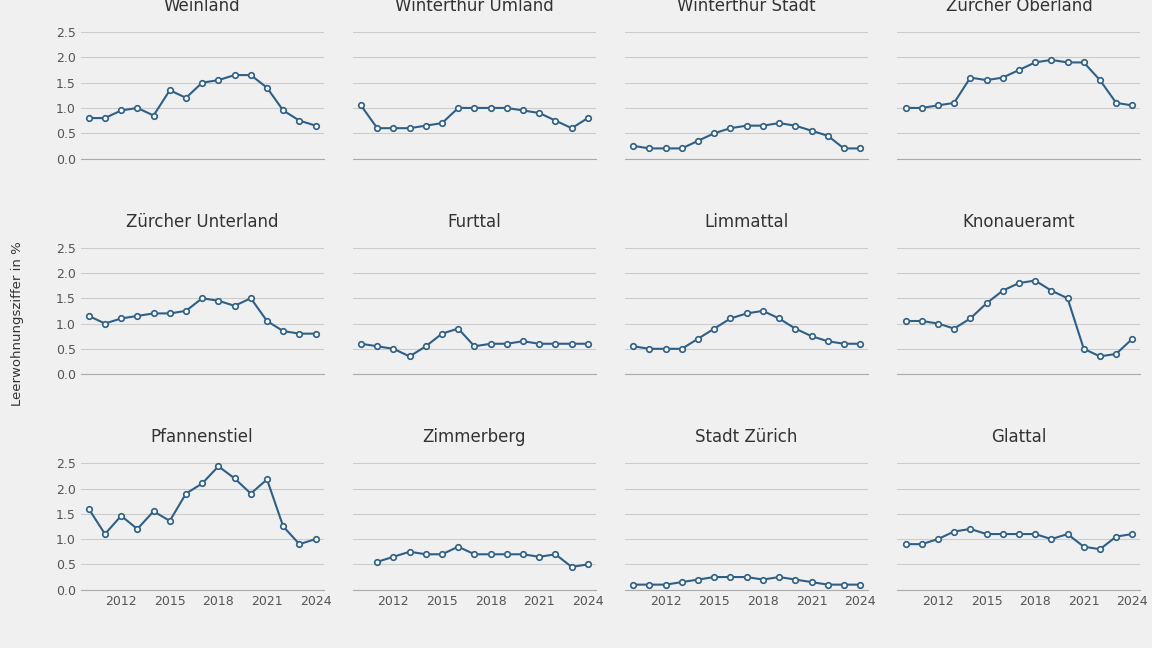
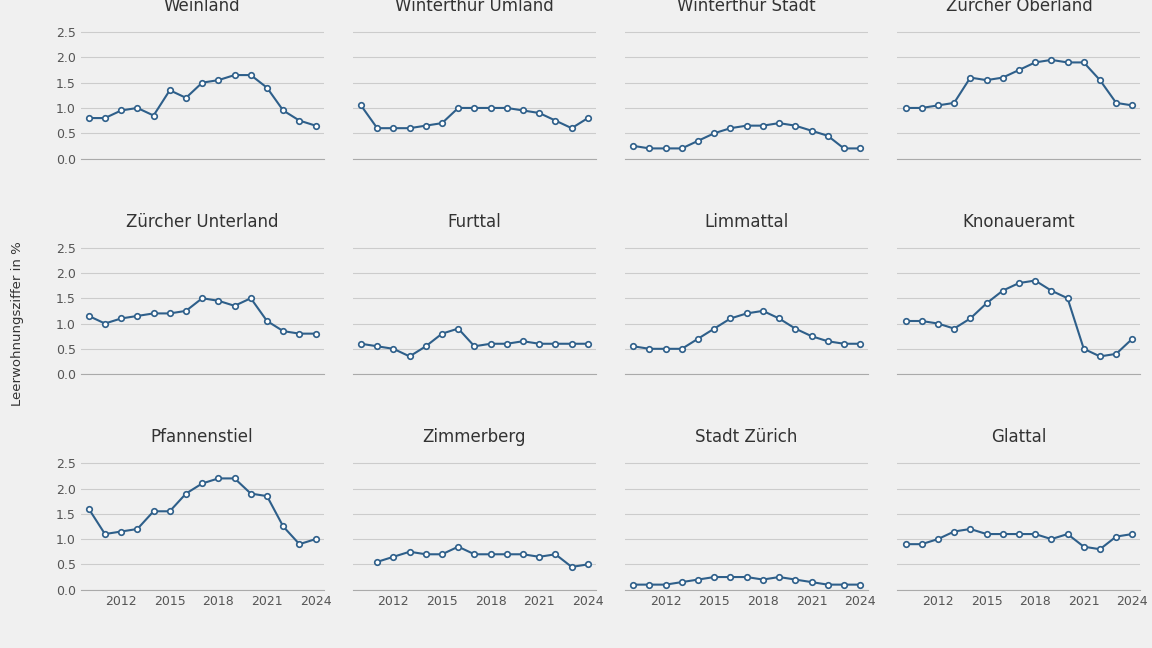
Pfannenstiel/2012: 1.46 -> 1.15
Pfannenstiel/2015: 1.36 -> 1.55
Pfannenstiel/2018: 2.44 -> 2.20
Pfannenstiel/2021: 2.18 -> 1.85
